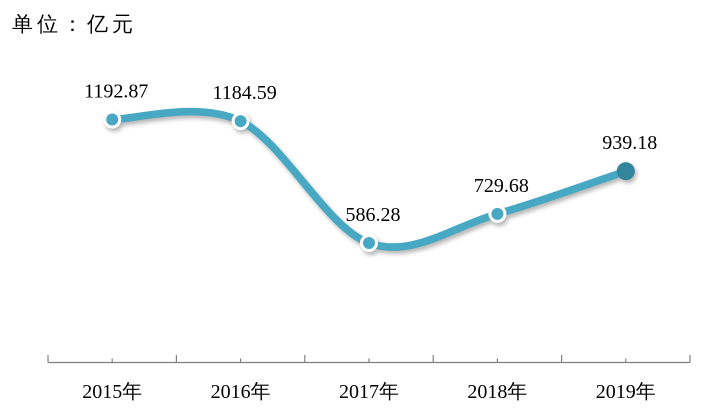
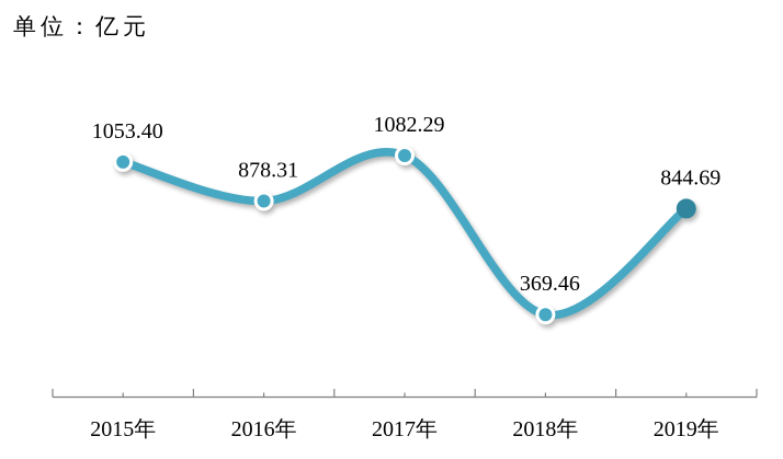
2015年: 1192.87 -> 1053.40
2016年: 1184.59 -> 878.31
2017年: 586.28 -> 1082.29
2018年: 729.68 -> 369.46
2019年: 939.18 -> 844.69
